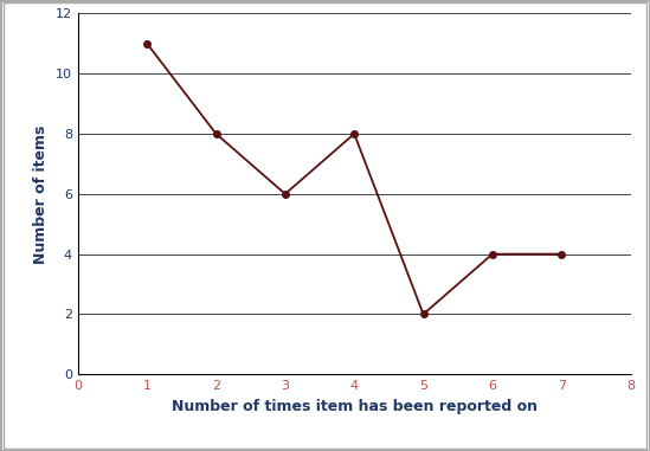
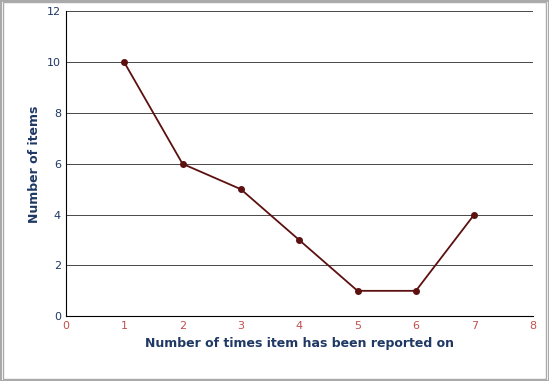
1: 11 -> 10
2: 8 -> 6
3: 6 -> 5
4: 8 -> 3
5: 2 -> 1
6: 4 -> 1
